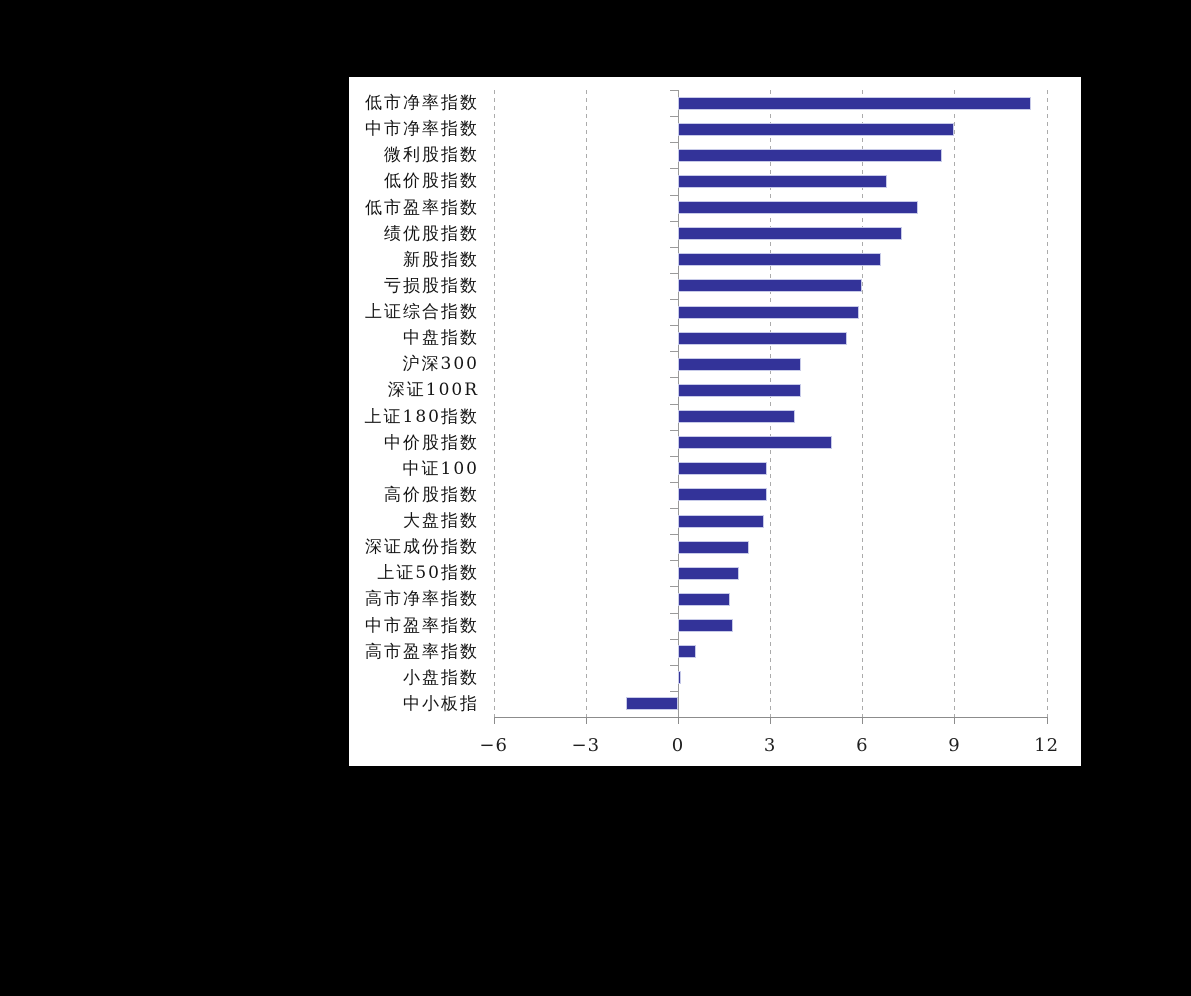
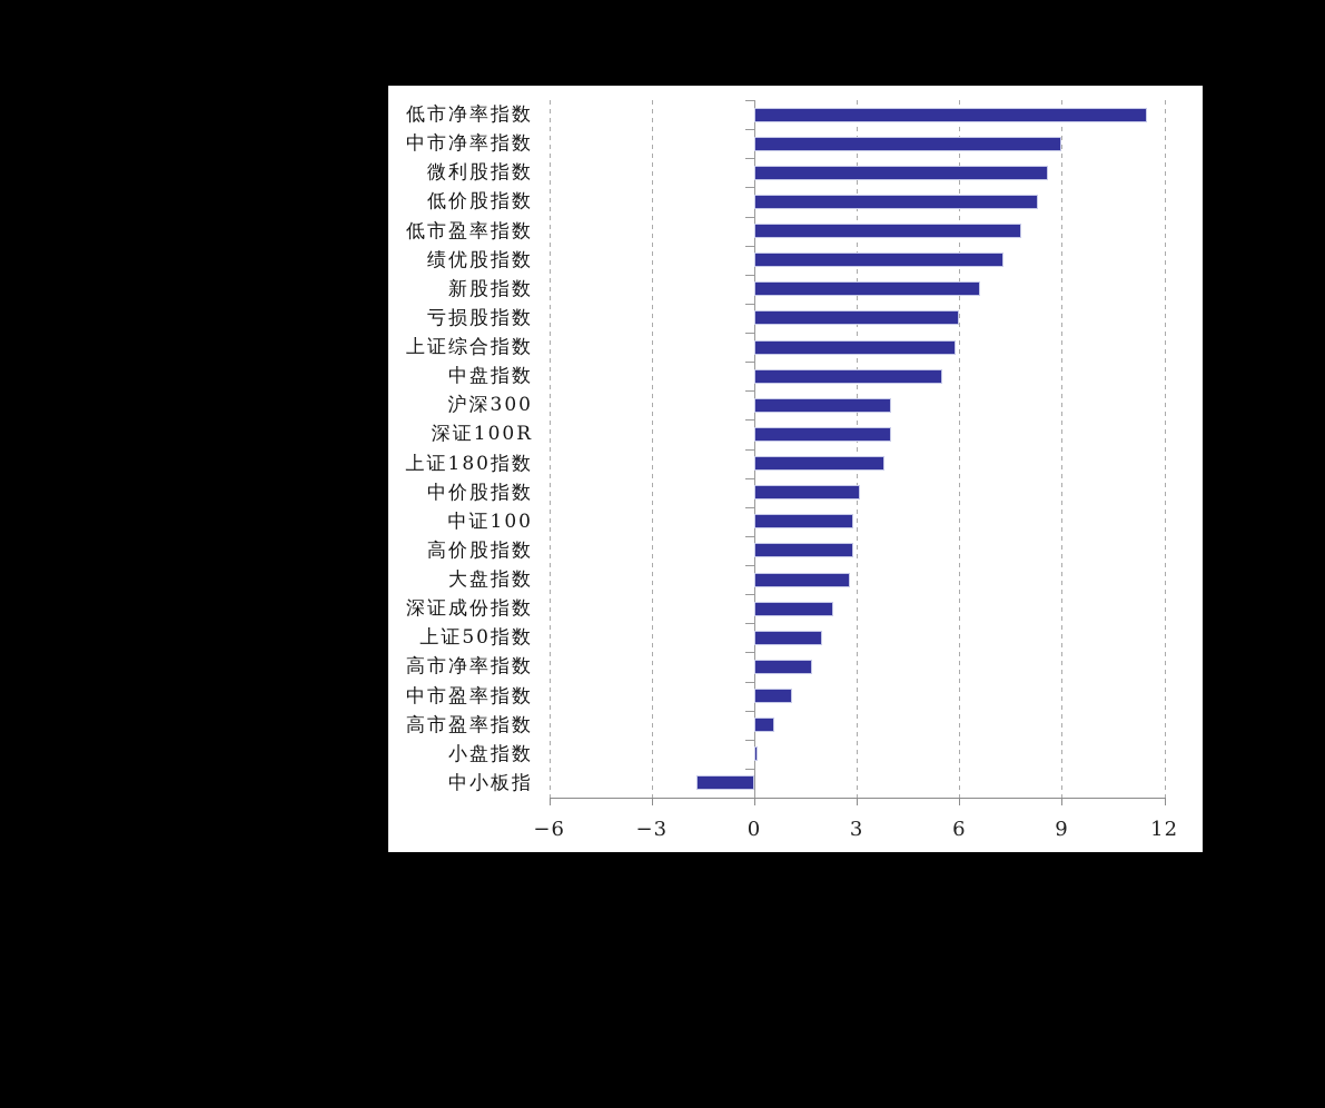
低价股指数: 6.8 -> 8.3
中价股指数: 5.0 -> 3.1
中市盈率指数: 1.8 -> 1.1
